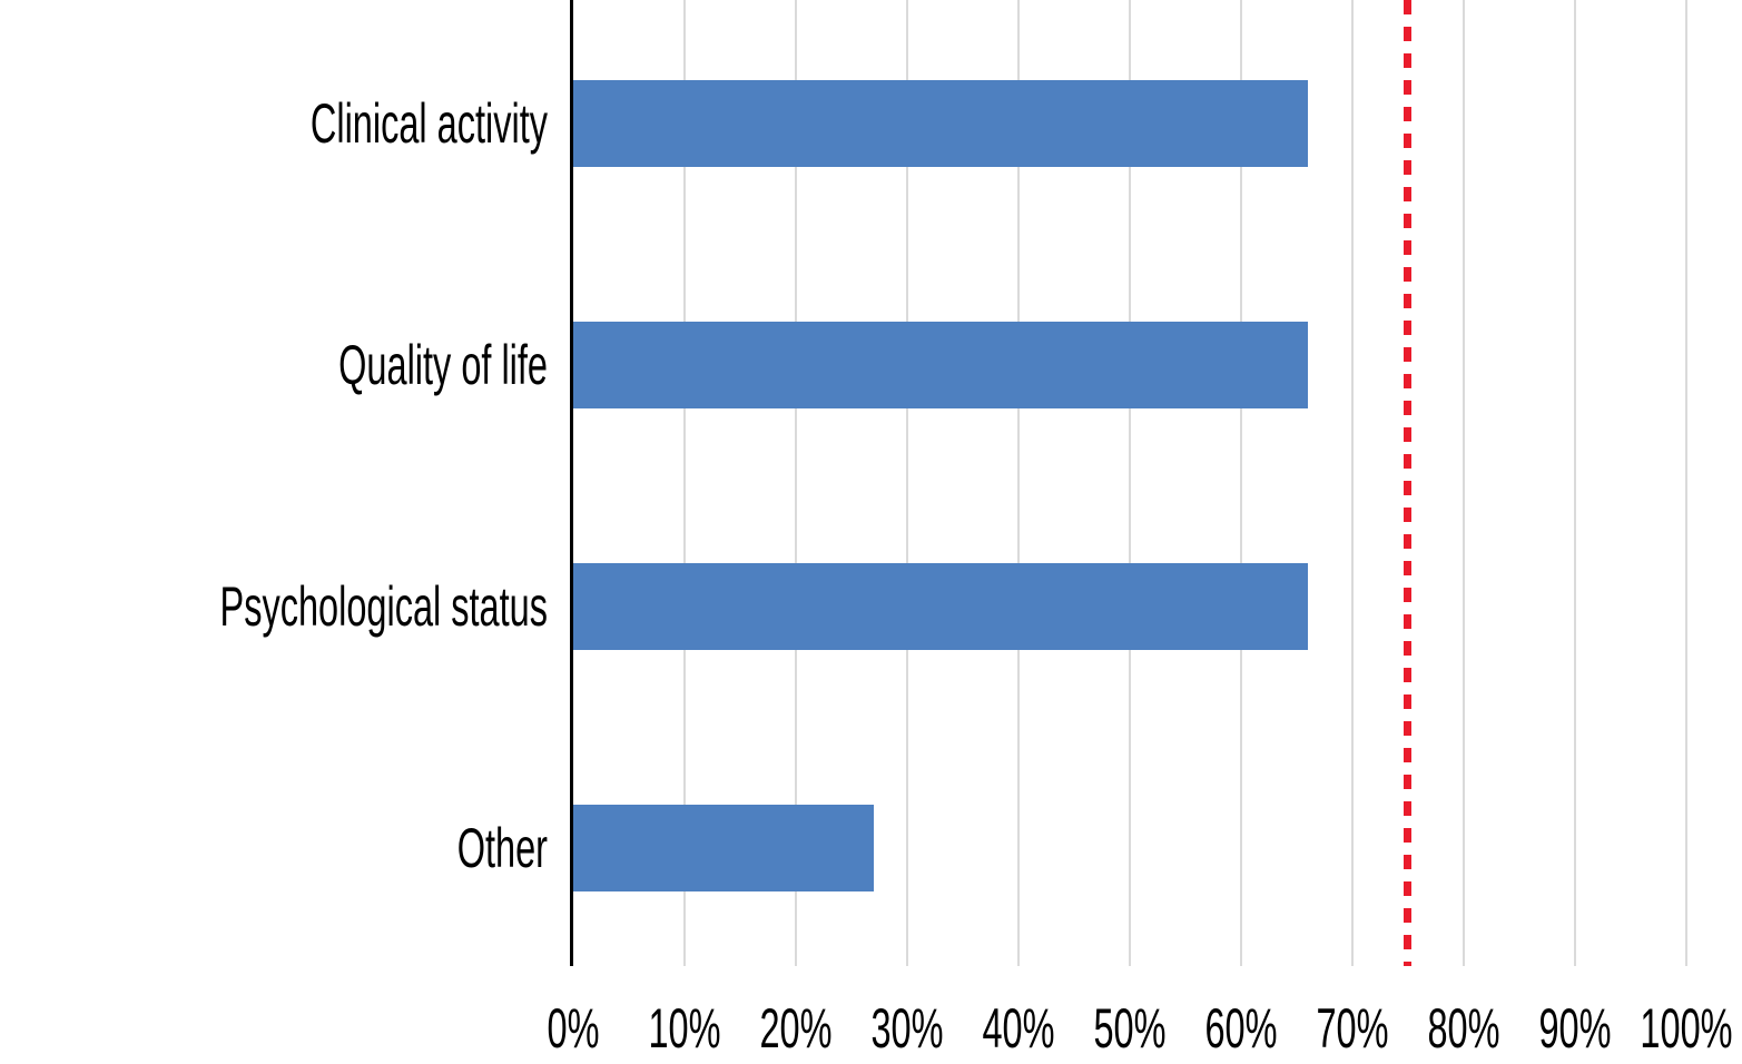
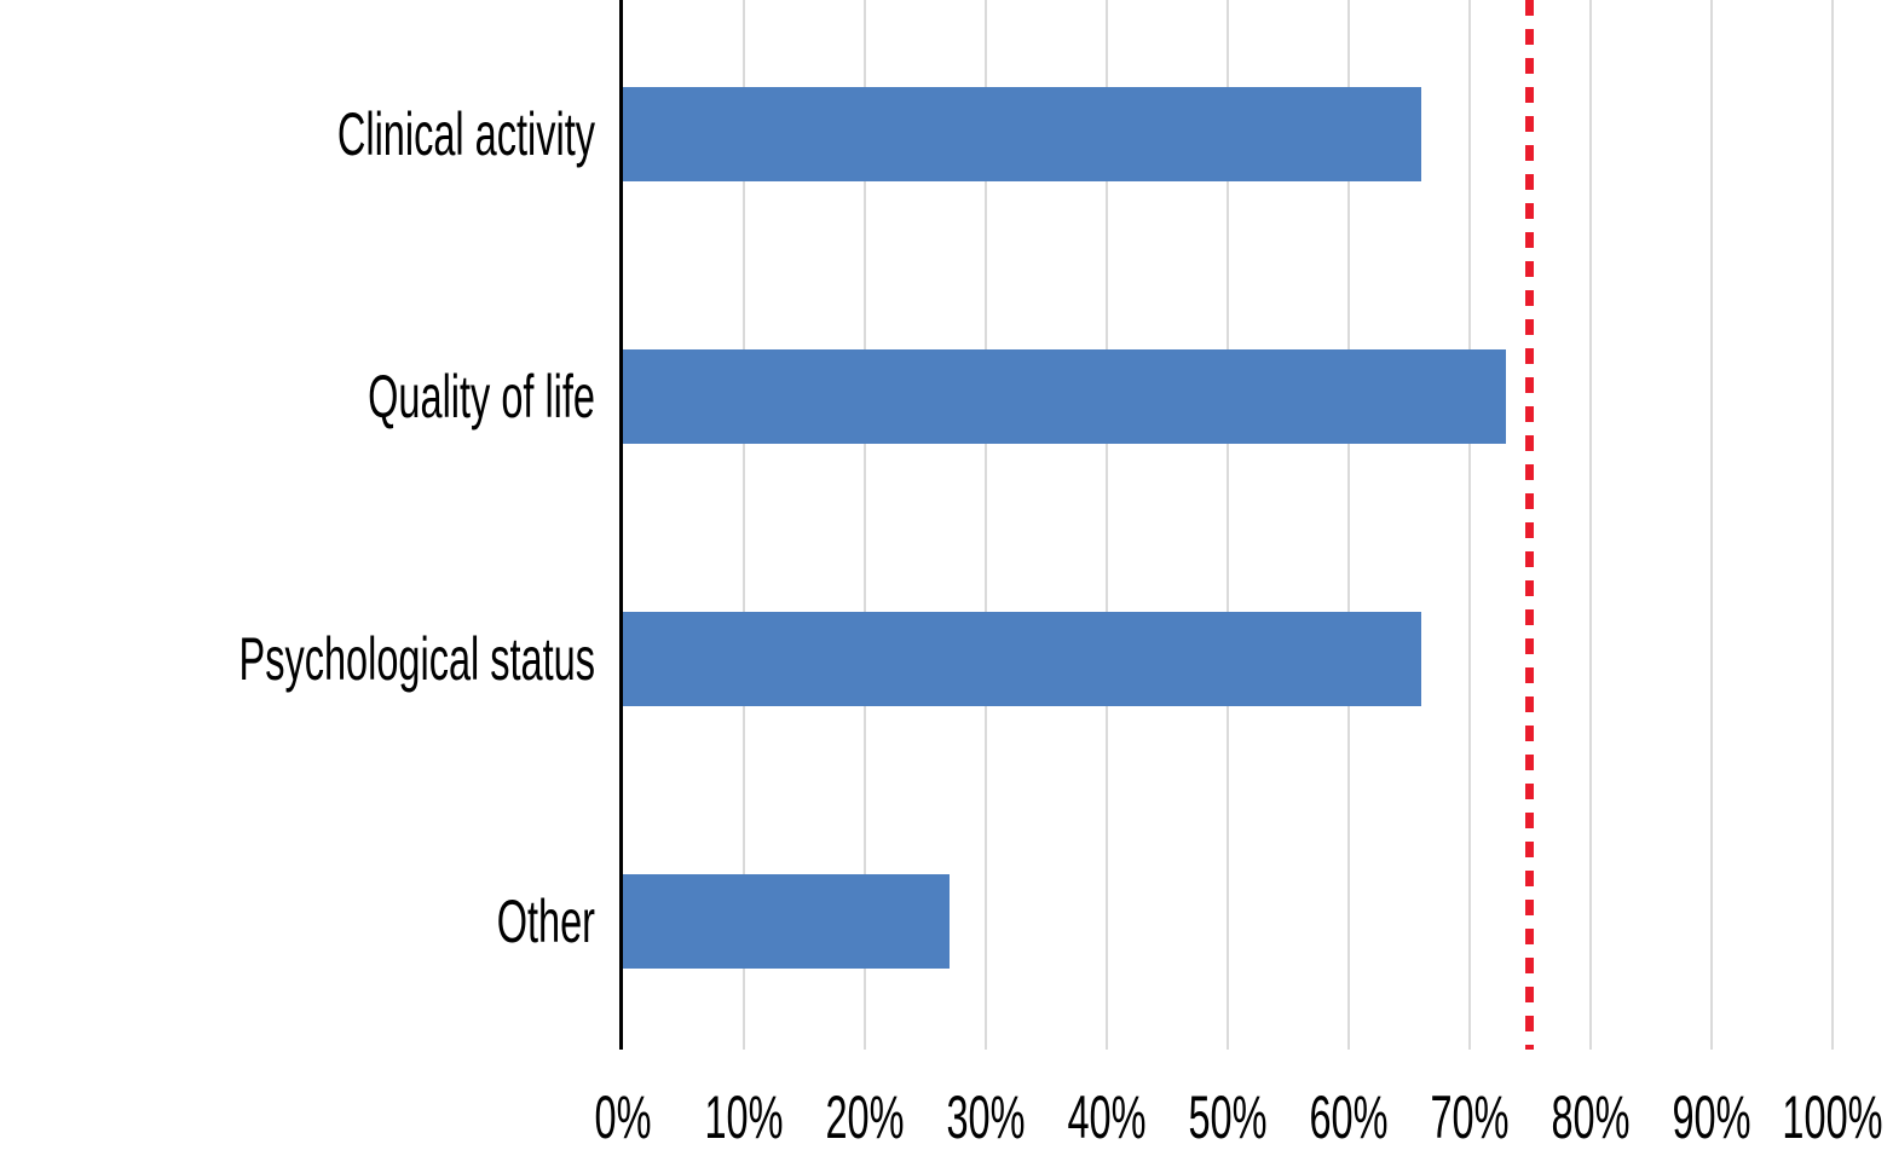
Quality of life: 66% -> 73%
